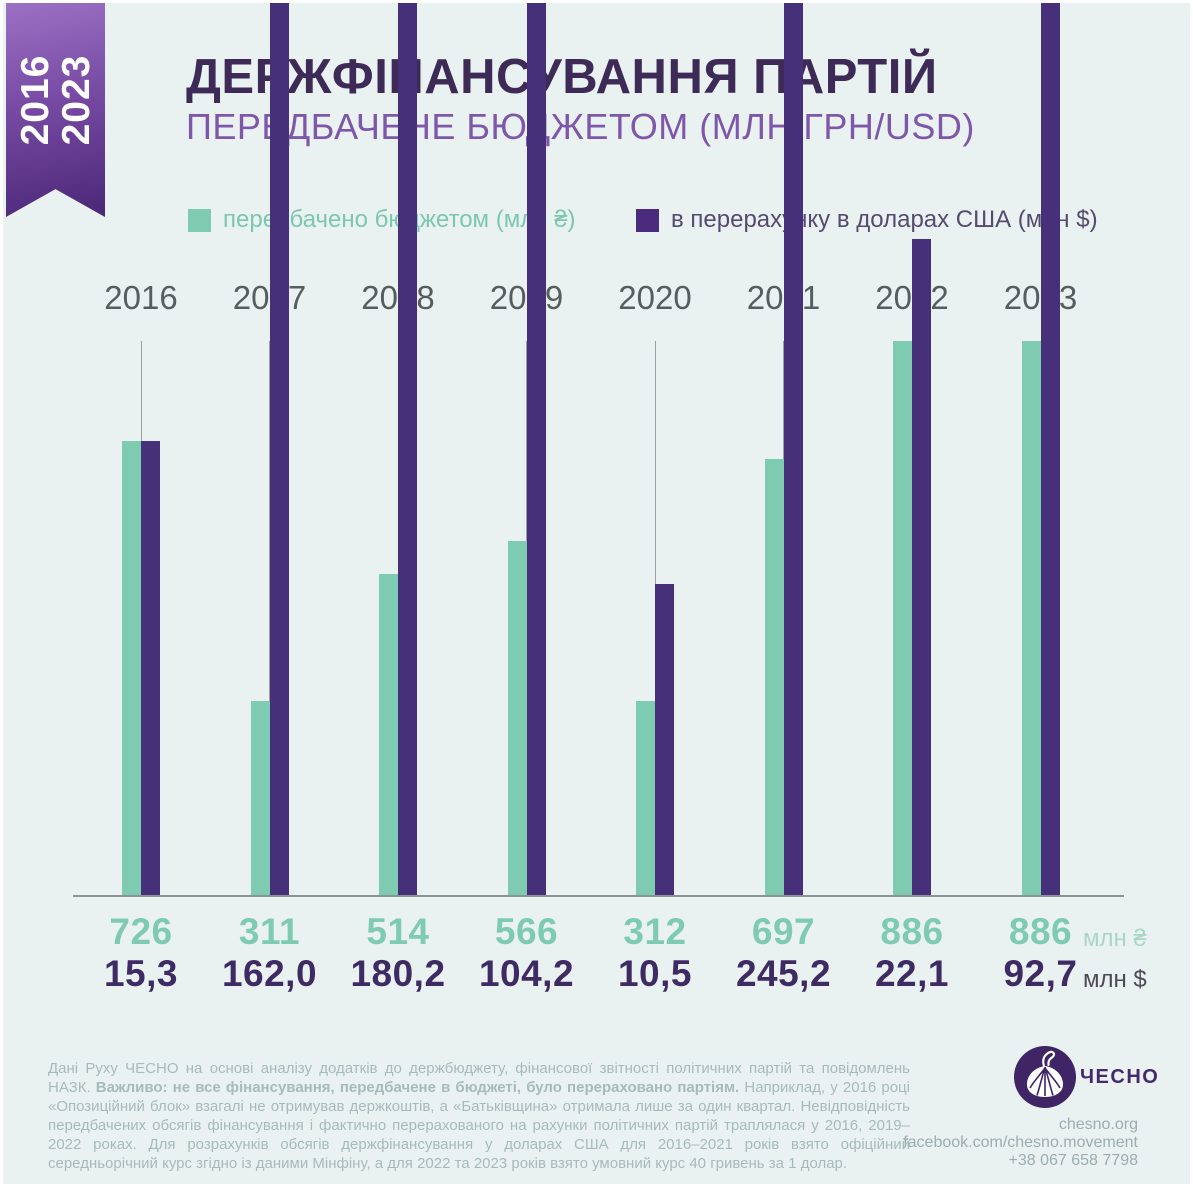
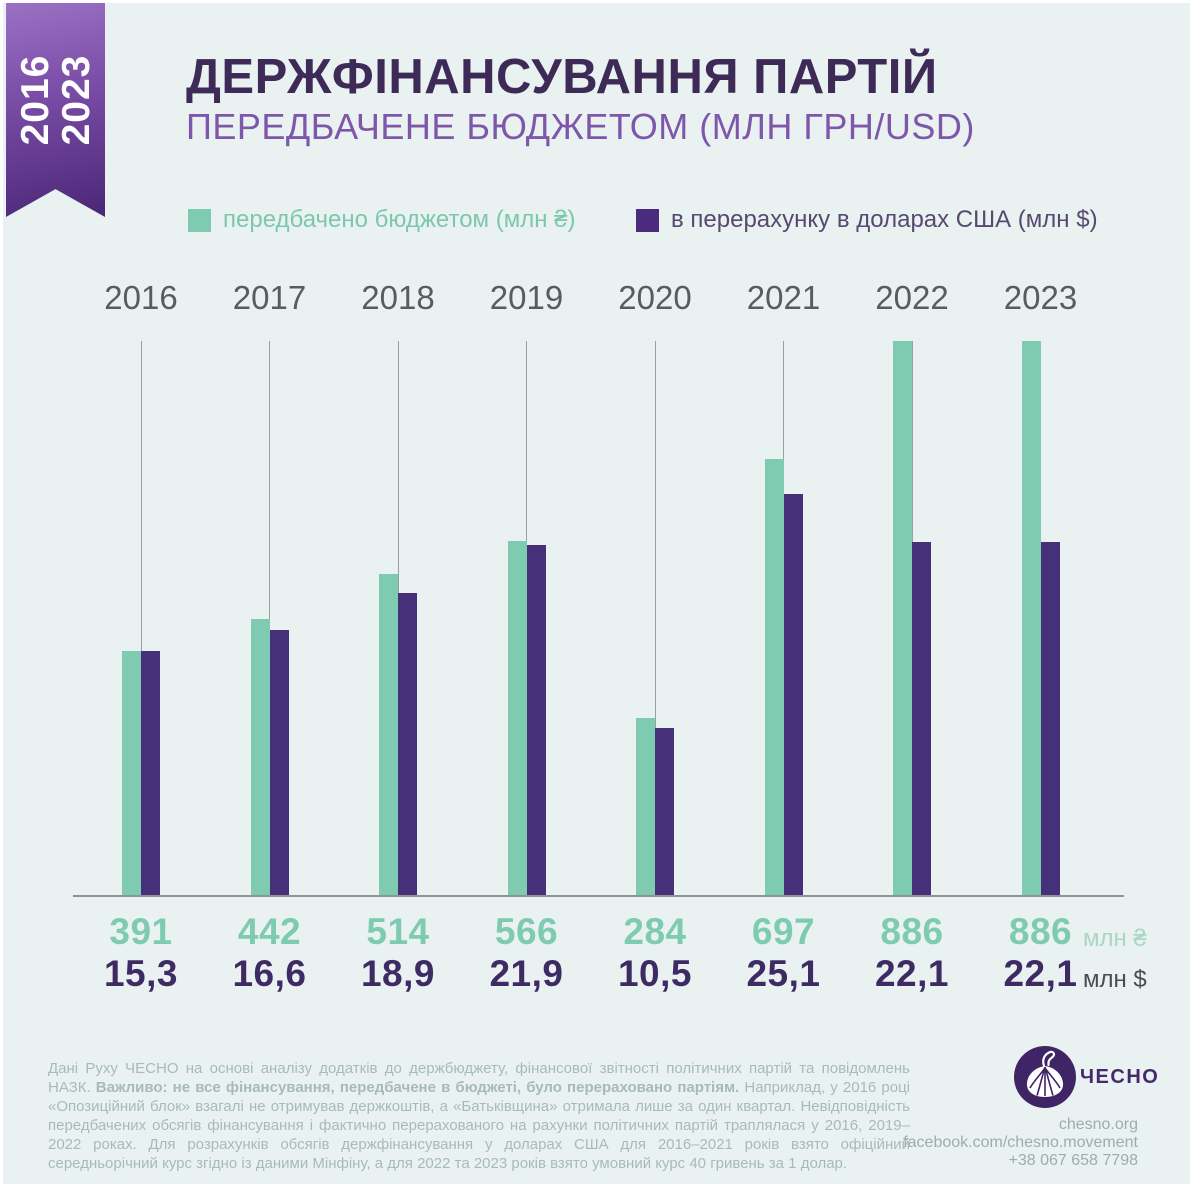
передбачено бюджетом (млн ₴)/2016: 726 -> 391
передбачено бюджетом (млн ₴)/2017: 311 -> 442
в перерахунку в доларах США (млн $)/2017: 162,0 -> 16,6
в перерахунку в доларах США (млн $)/2018: 180,2 -> 18,9
в перерахунку в доларах США (млн $)/2019: 104,2 -> 21,9
передбачено бюджетом (млн ₴)/2020: 312 -> 284
в перерахунку в доларах США (млн $)/2021: 245,2 -> 25,1
в перерахунку в доларах США (млн $)/2023: 92,7 -> 22,1
